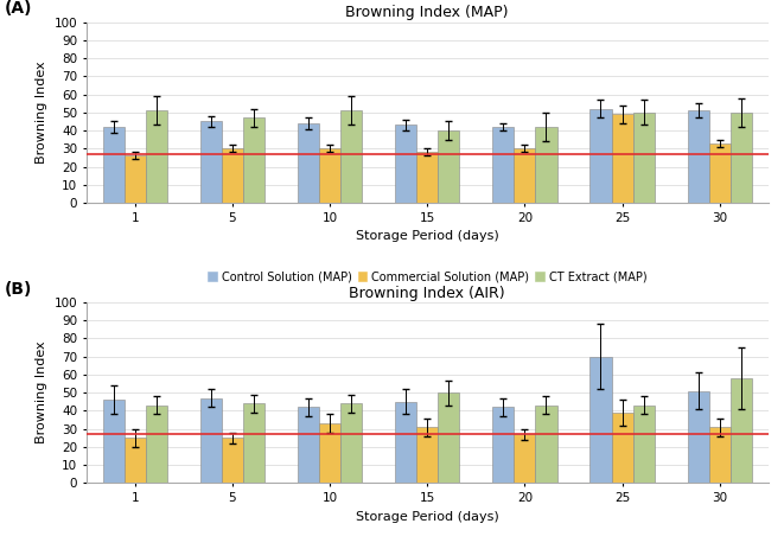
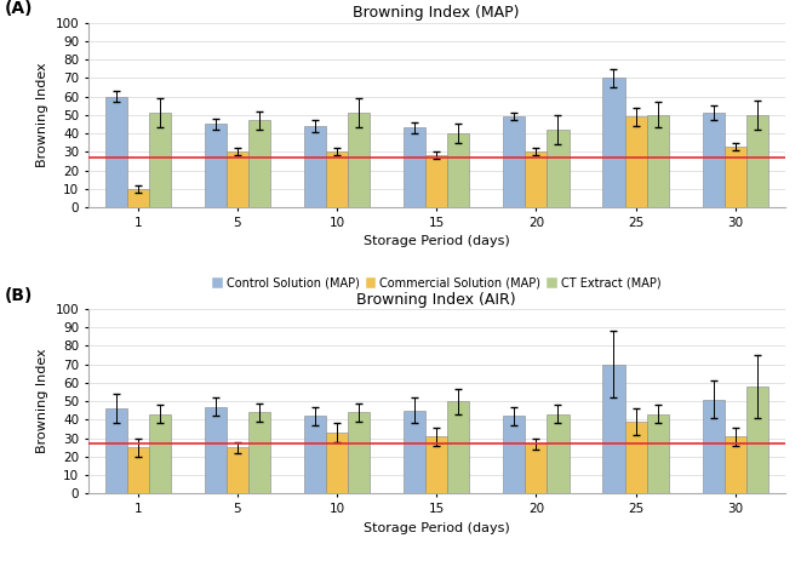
Browning Index (MAP)/Control Solution (MAP)/1: 42 -> 60
Browning Index (MAP)/Commercial Solution (MAP)/1: 26 -> 10
Browning Index (MAP)/Control Solution (MAP)/20: 42 -> 49
Browning Index (MAP)/Control Solution (MAP)/25: 52 -> 70
